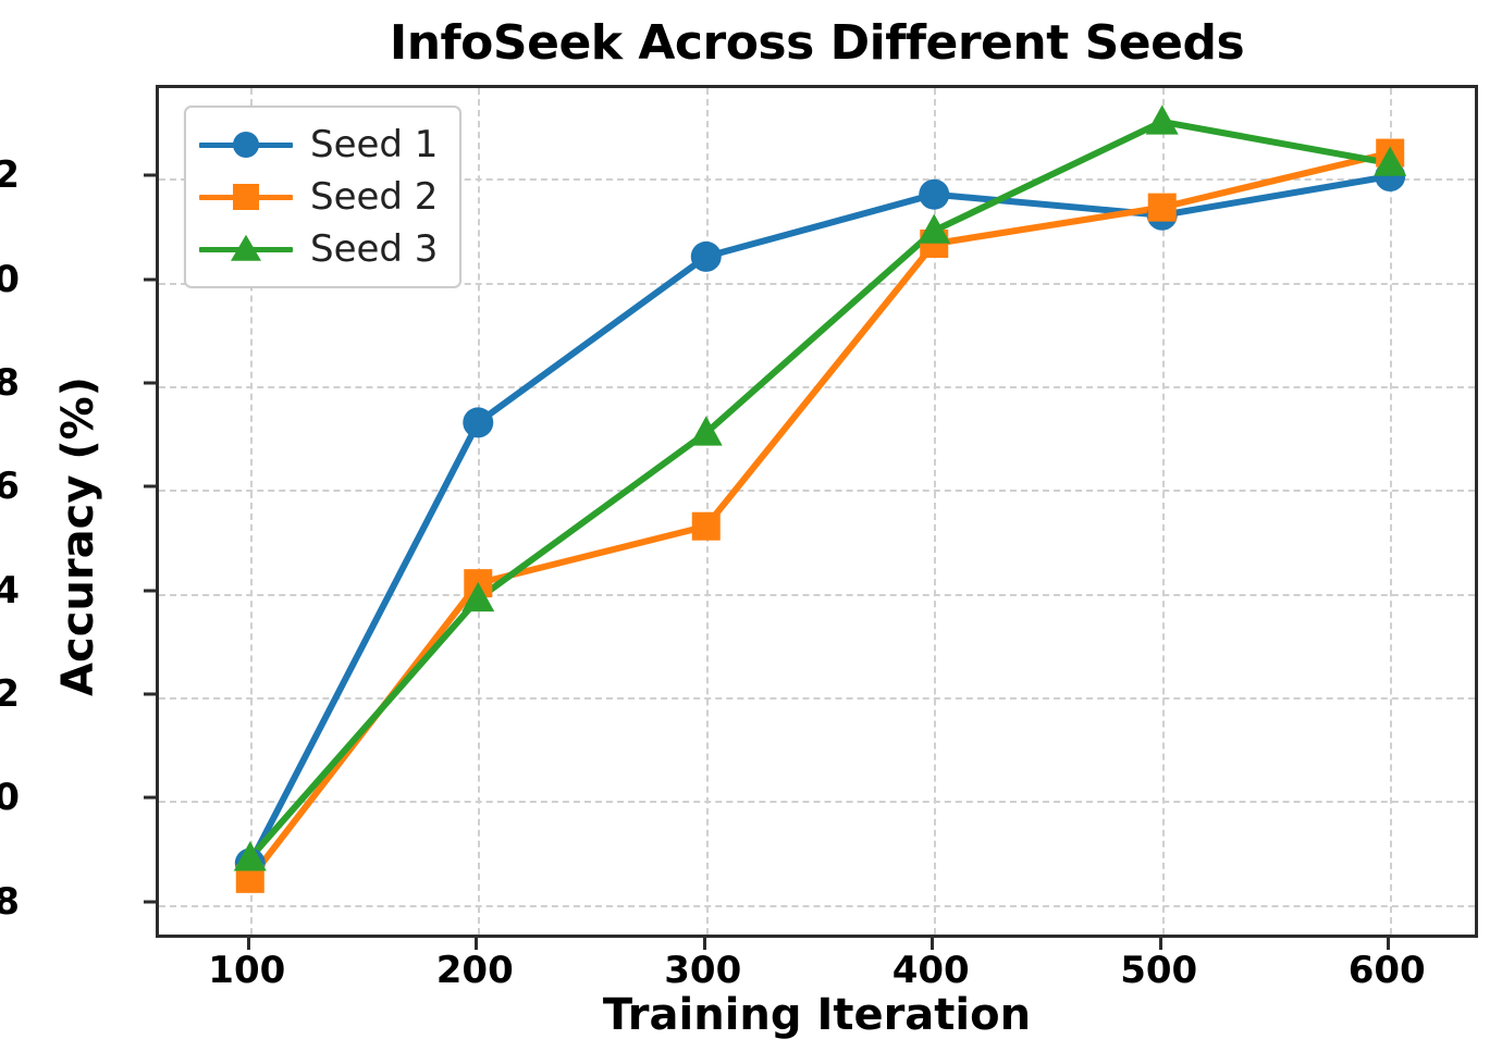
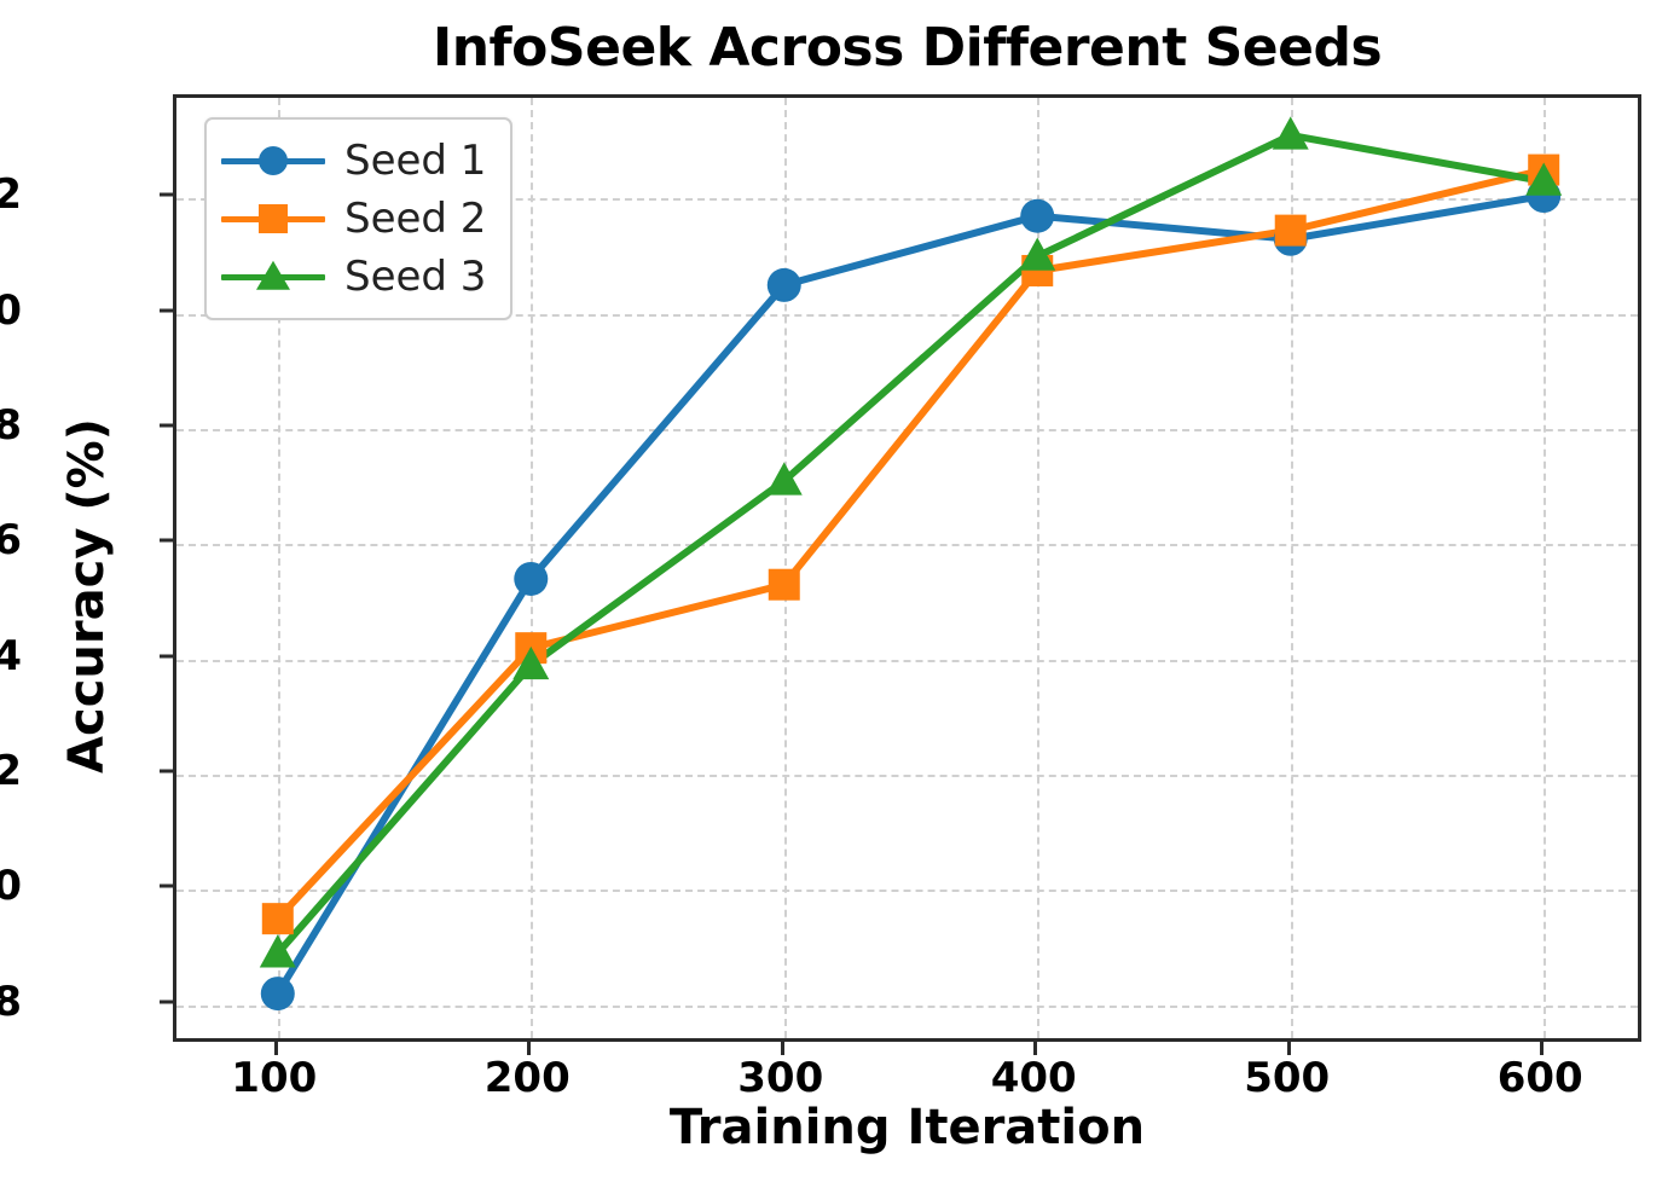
Seed 1/100: 28.8 -> 28.2
Seed 2/100: 28.5 -> 29.5
Seed 1/200: 37.3 -> 35.4
